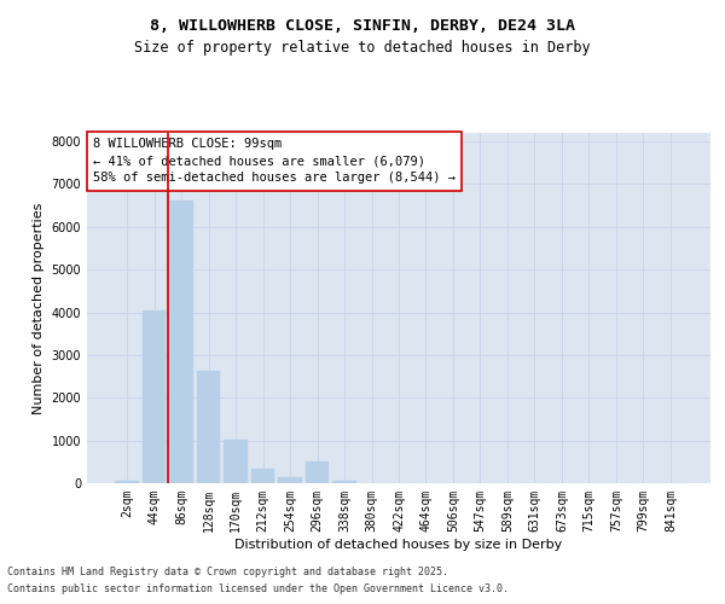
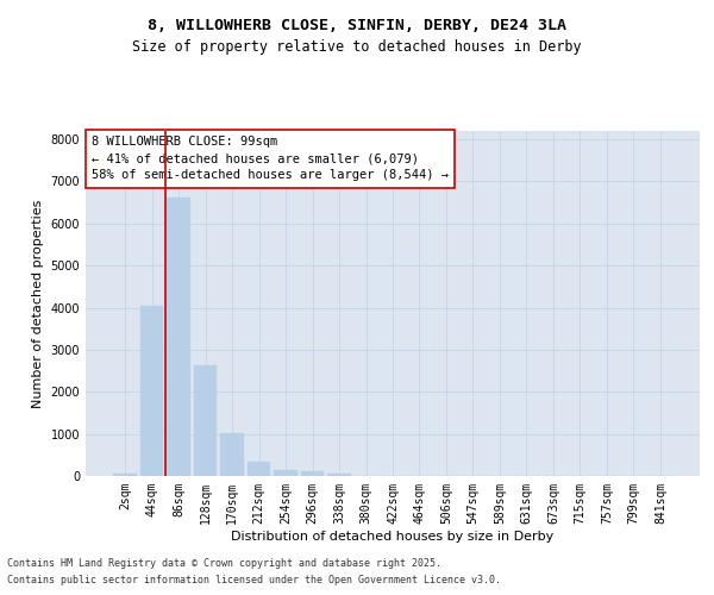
296sqm: 500 -> 110
